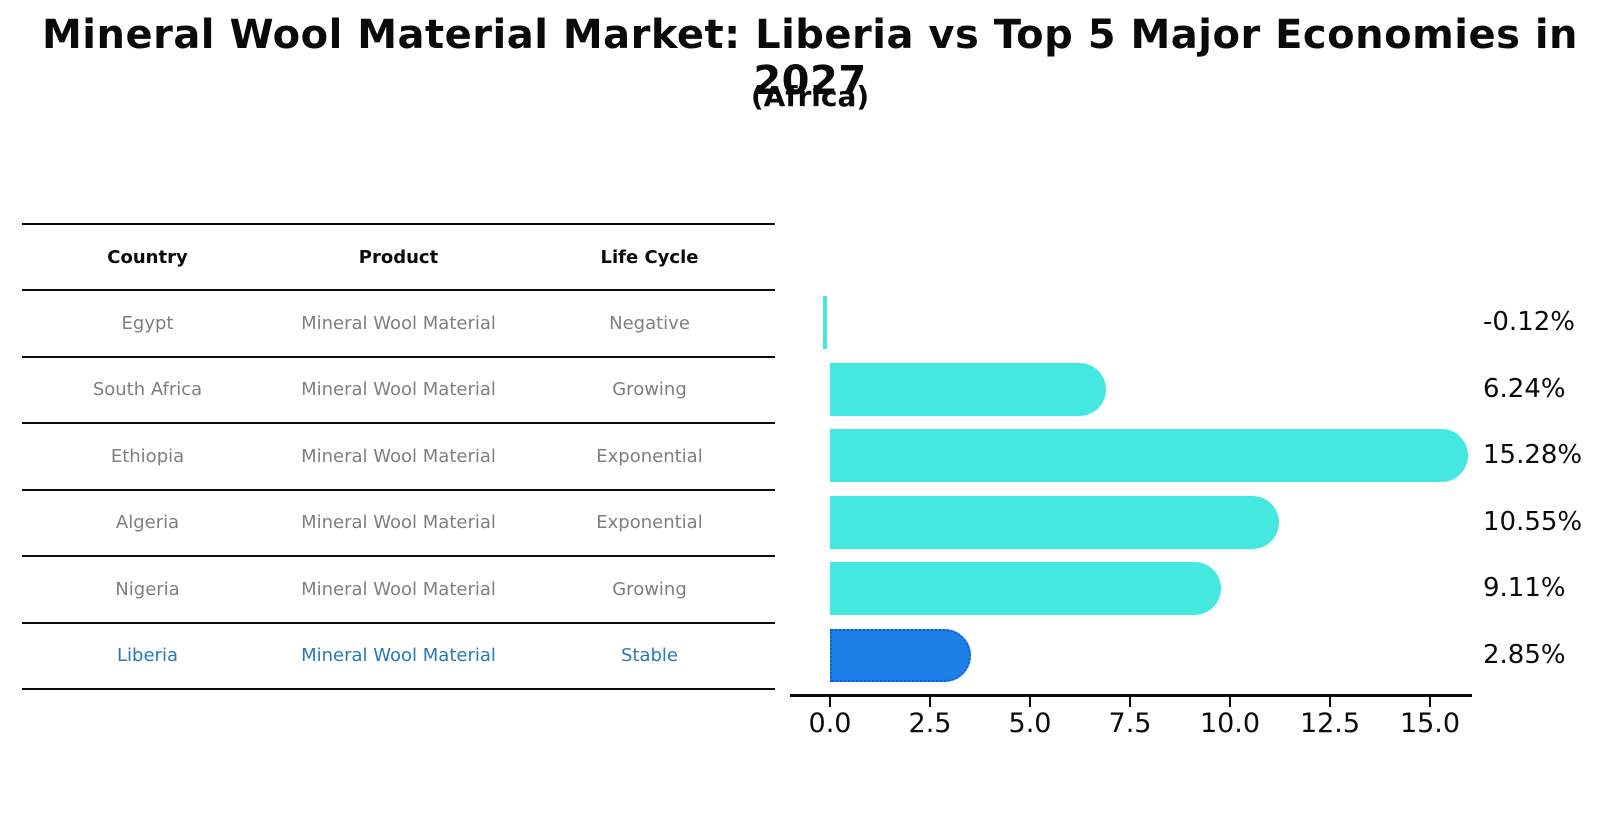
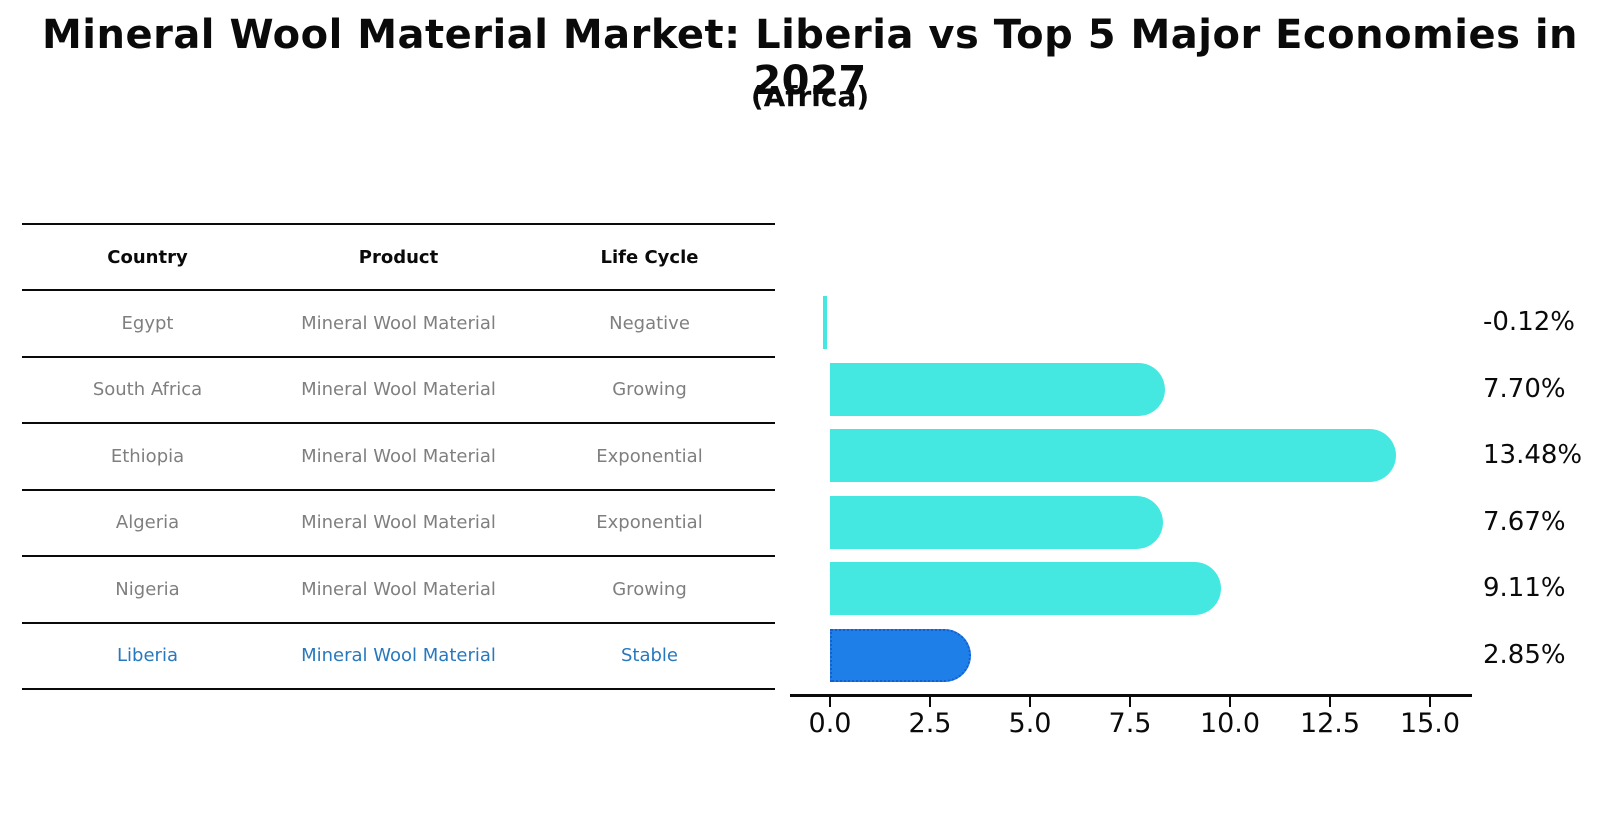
South Africa: 6.24% -> 7.70%
Ethiopia: 15.28% -> 13.48%
Algeria: 10.55% -> 7.67%
